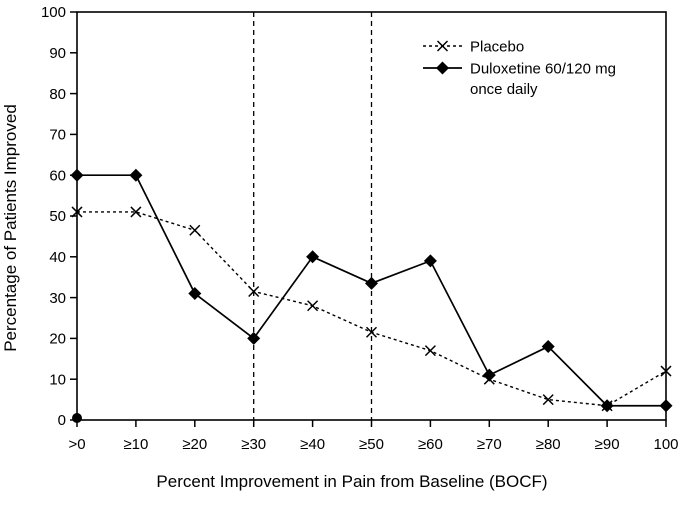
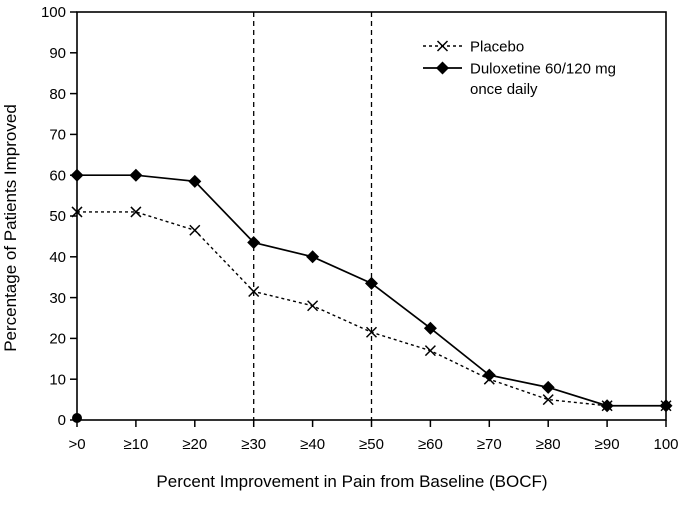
Duloxetine 60/120 mg once daily/≥20: 31 -> 58
Duloxetine 60/120 mg once daily/≥30: 20 -> 44
Duloxetine 60/120 mg once daily/≥60: 39 -> 22
Duloxetine 60/120 mg once daily/≥80: 18 -> 8
Placebo/100: 12 -> 4
